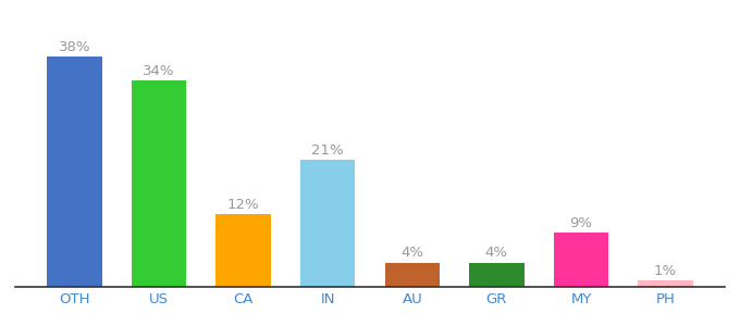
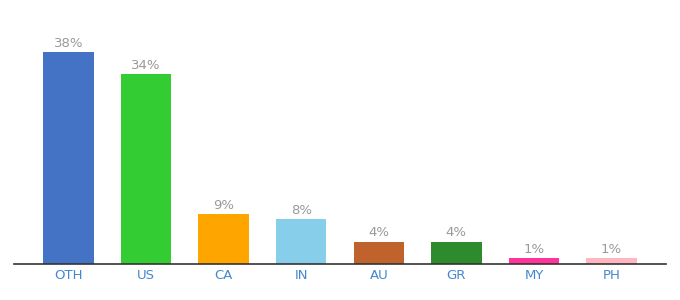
CA: 12% -> 9%
IN: 21% -> 8%
MY: 9% -> 1%
